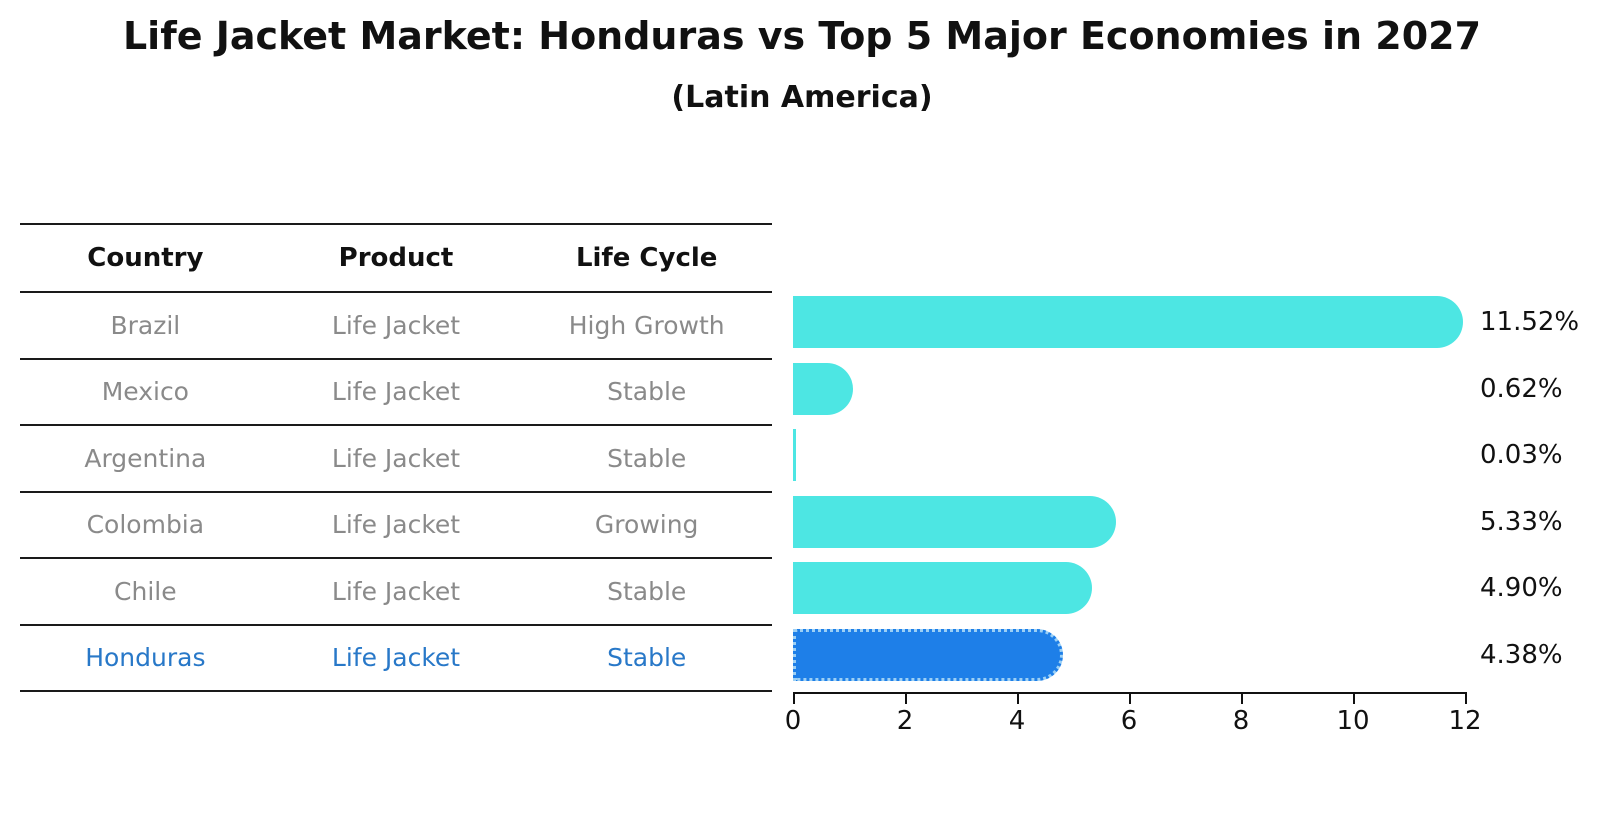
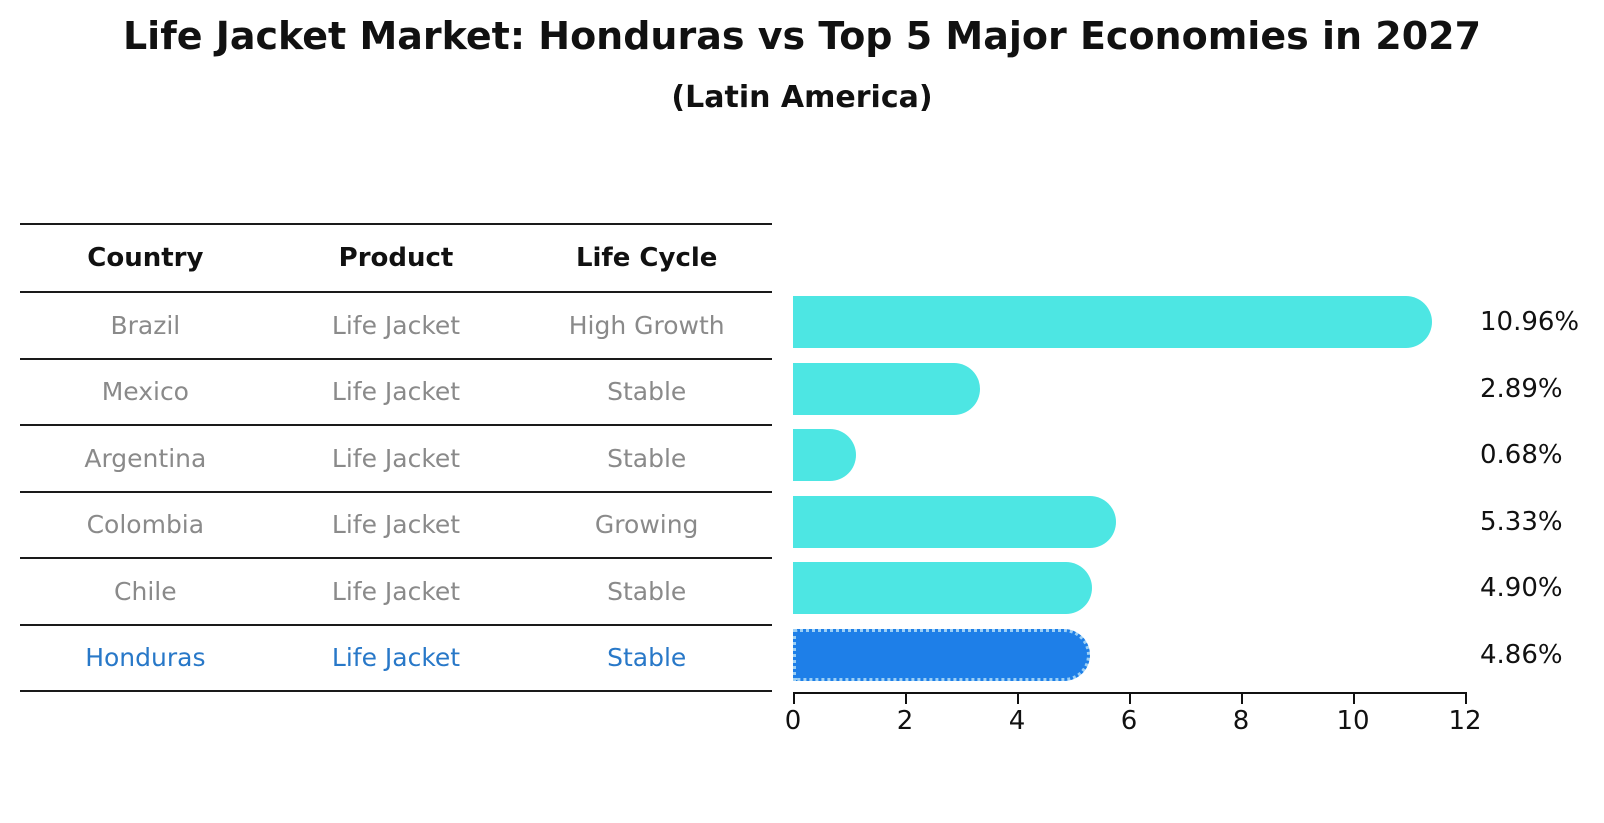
Brazil: 11.52% -> 10.96%
Mexico: 0.62% -> 2.89%
Argentina: 0.03% -> 0.68%
Honduras: 4.38% -> 4.86%
